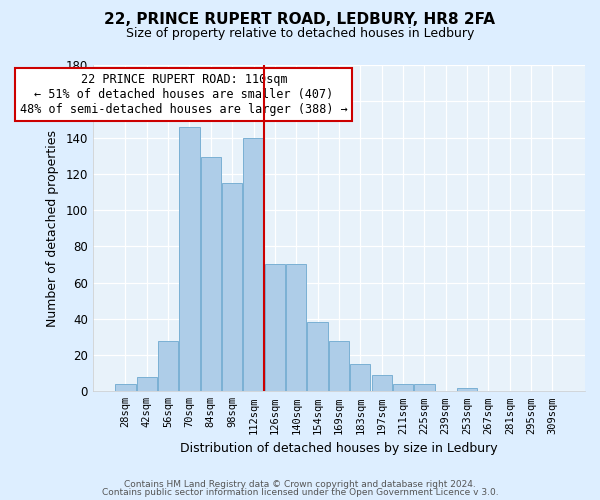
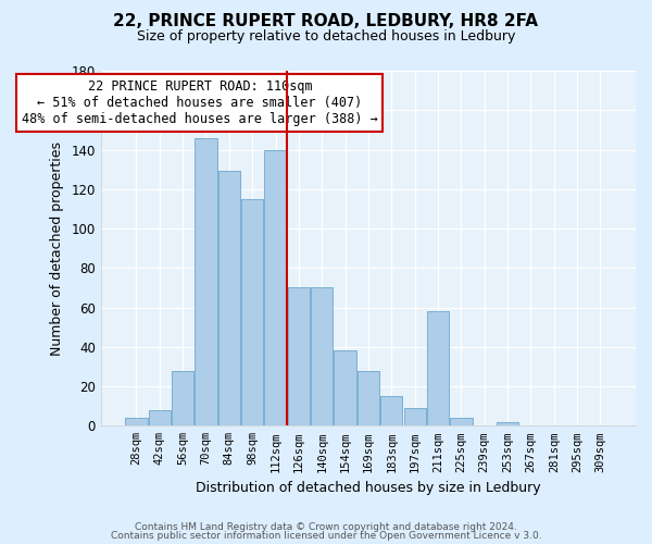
211sqm: 4 -> 58
